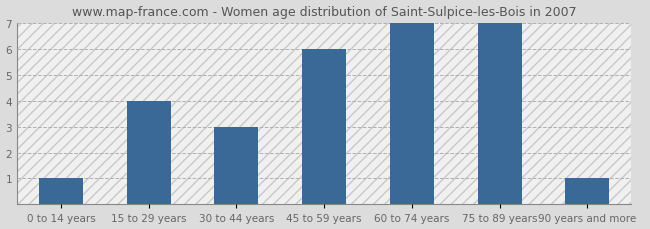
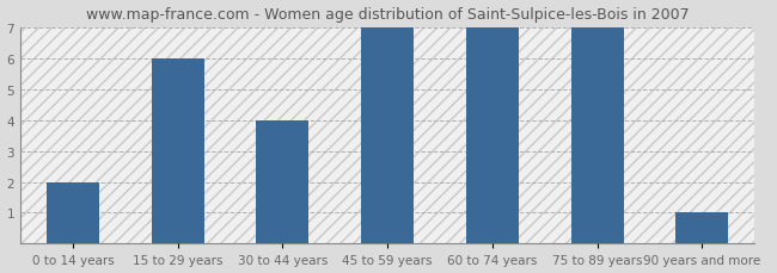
0 to 14 years: 1 -> 2
15 to 29 years: 4 -> 6
30 to 44 years: 3 -> 4
45 to 59 years: 6 -> 7
